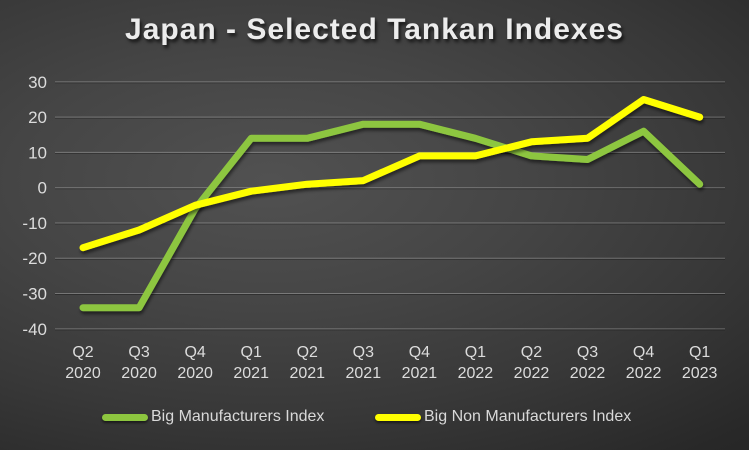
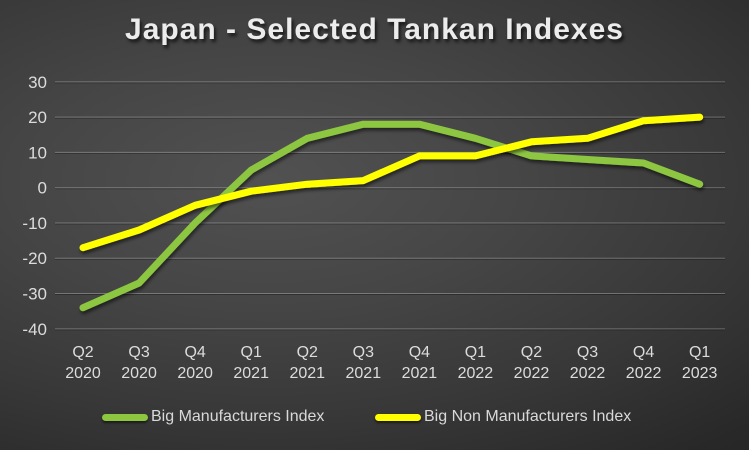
Big Manufacturers Index/Q3 2020: -34 -> -27
Big Manufacturers Index/Q4 2020: -6 -> -10
Big Manufacturers Index/Q1 2021: 14 -> 5
Big Manufacturers Index/Q4 2022: 16 -> 7
Big Non Manufacturers Index/Q4 2022: 25 -> 19
